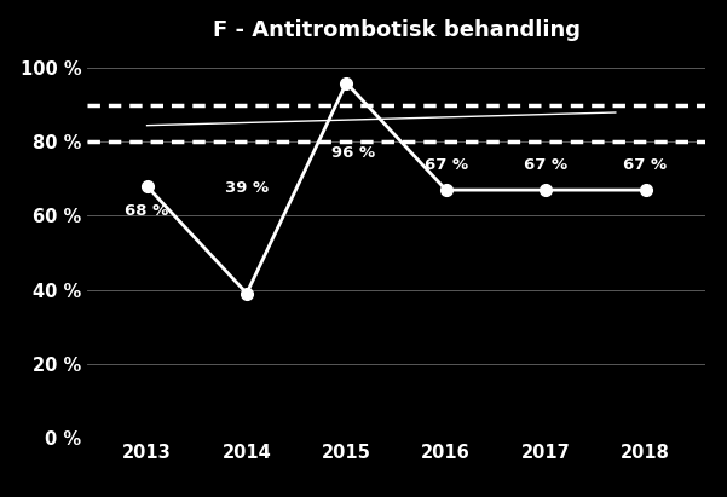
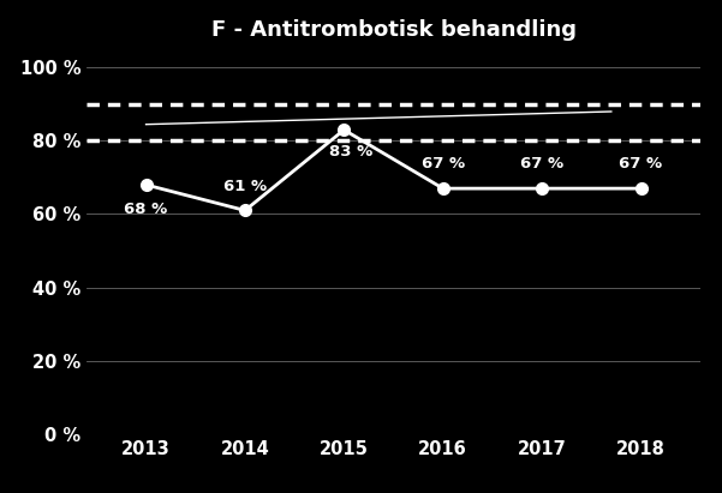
2014: 39 -> 61
2015: 96 -> 83
